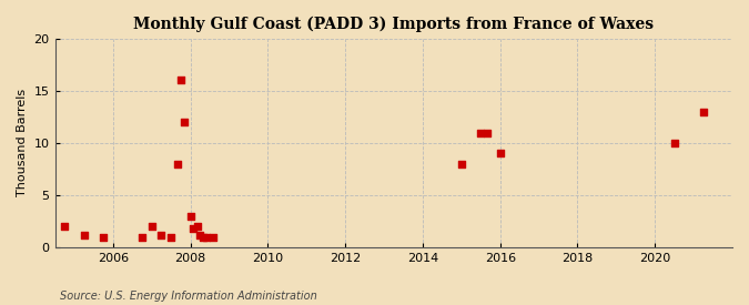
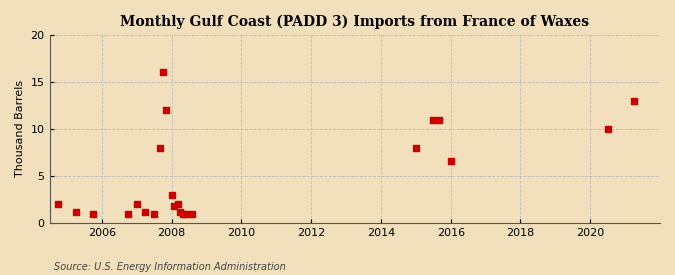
2016: 9.0 -> 6.6
